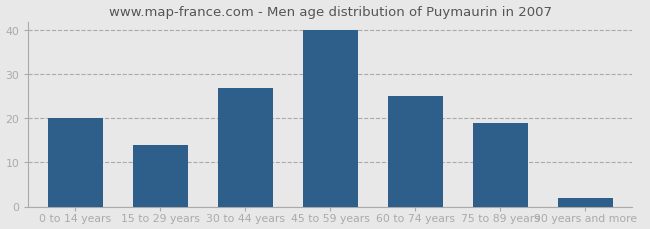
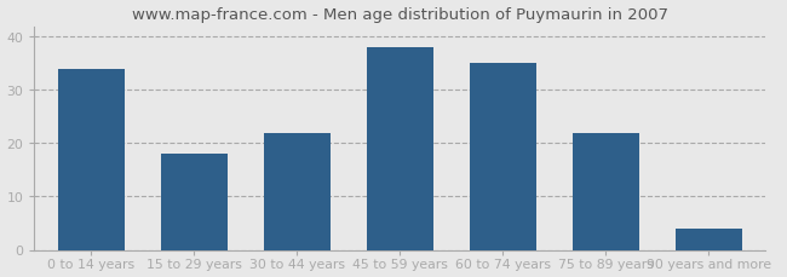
0 to 14 years: 20 -> 34
15 to 29 years: 14 -> 18
30 to 44 years: 27 -> 22
45 to 59 years: 40 -> 38
60 to 74 years: 25 -> 35
75 to 89 years: 19 -> 22
90 years and more: 2 -> 4
